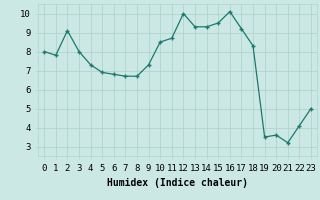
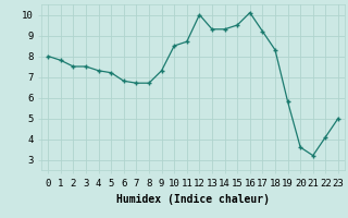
2: 9.1 -> 7.5
3: 8.0 -> 7.5
5: 6.9 -> 7.2
19: 3.5 -> 5.8
